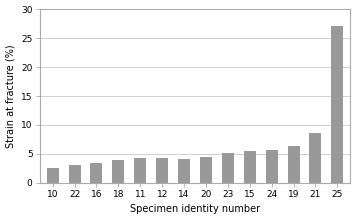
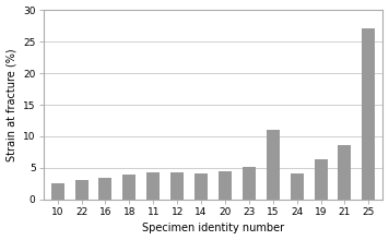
15: 5.5 -> 11.0
24: 5.6 -> 4.2
